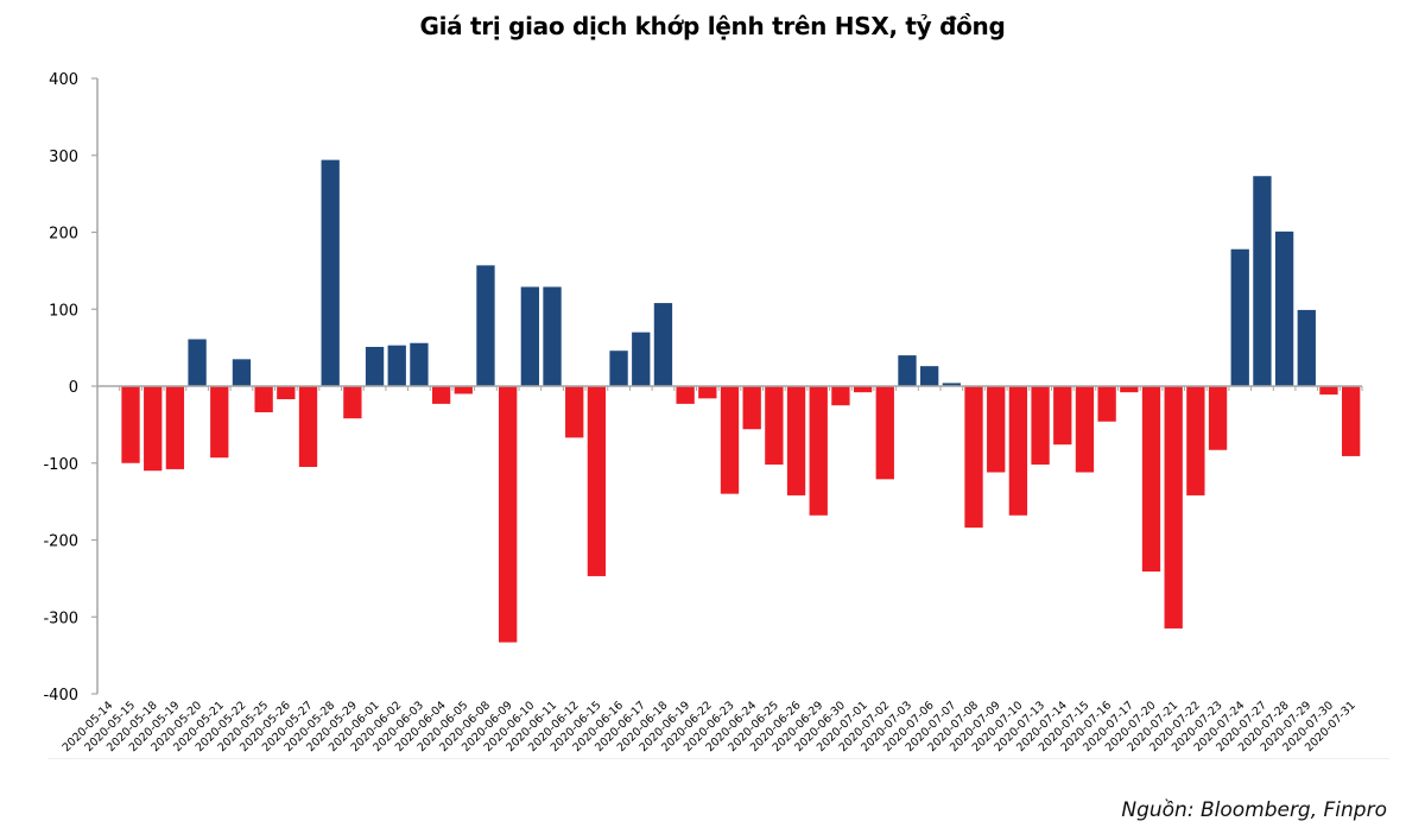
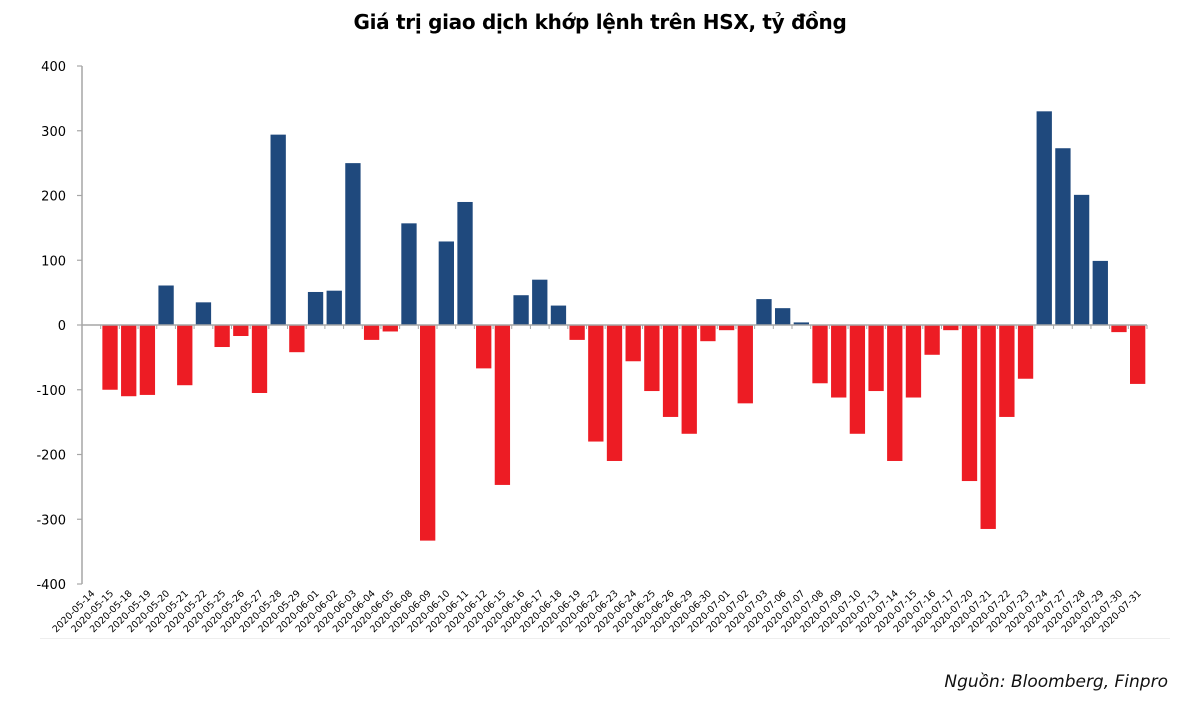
2020-06-03: 60 -> 250
2020-06-11: 130 -> 190
2020-06-18: 110 -> 30
2020-06-22: -20 -> -180
2020-06-23: -140 -> -210
2020-07-08: -180 -> -90
2020-07-14: -80 -> -210
2020-07-24: 180 -> 330
